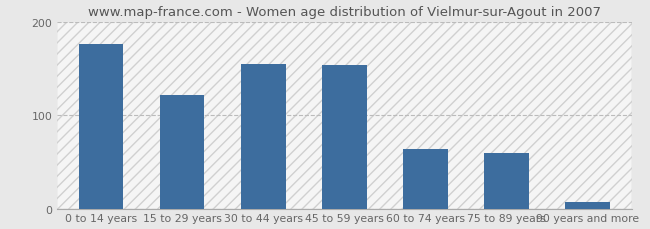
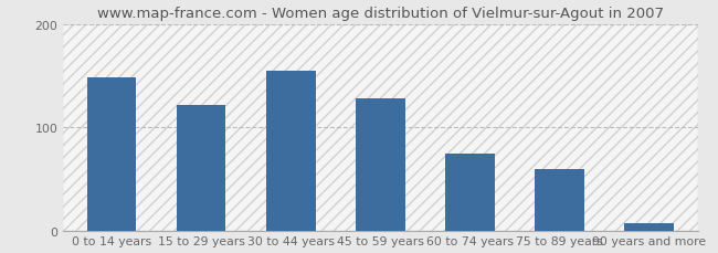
0 to 14 years: 176 -> 148
45 to 59 years: 154 -> 128
60 to 74 years: 64 -> 75
